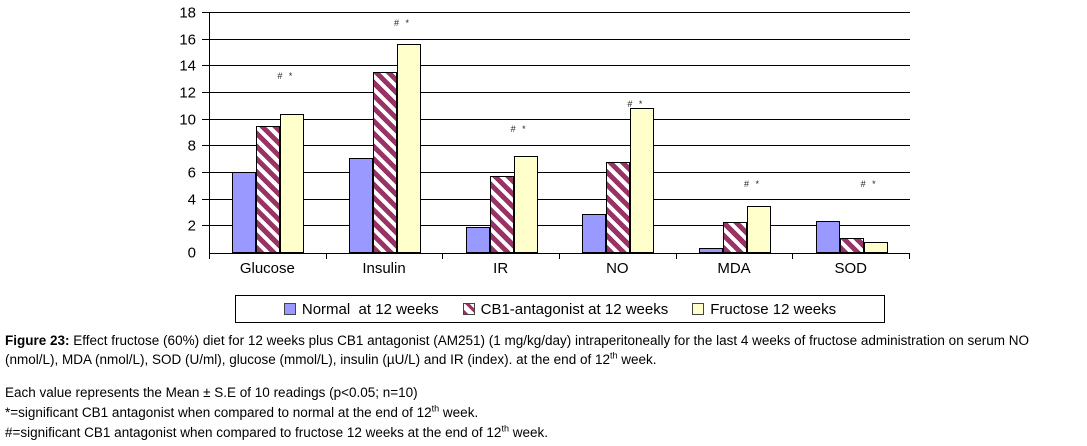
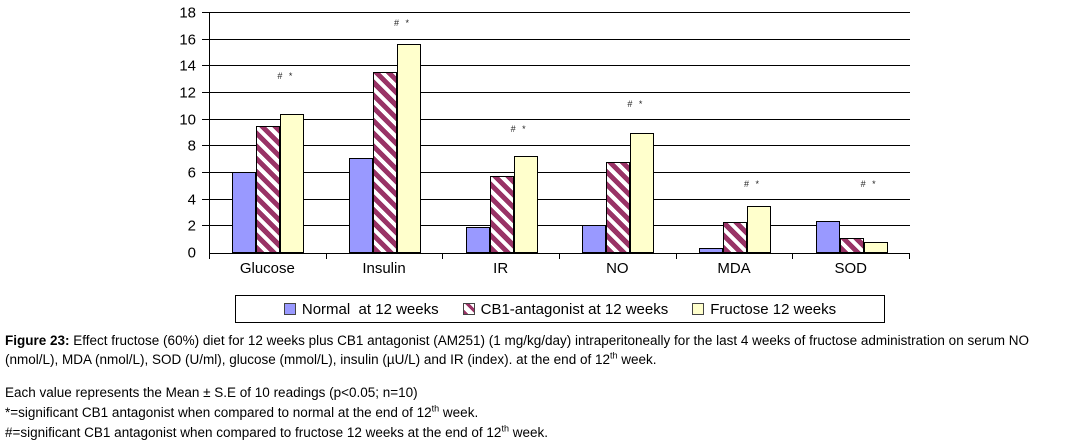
Normal at 12 weeks/NO: 2.9 -> 2.1
Fructose 12 weeks/NO: 10.9 -> 9.0
